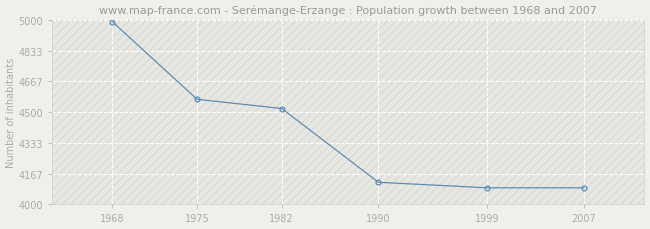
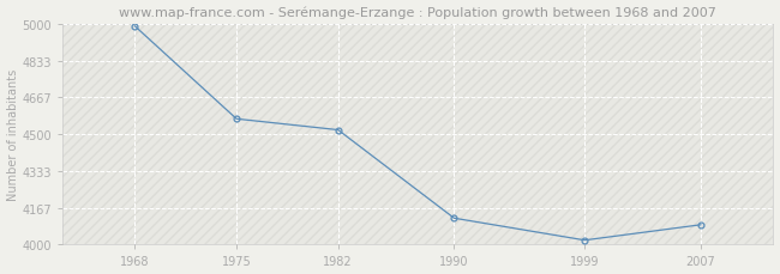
1999: 4090 -> 4020
